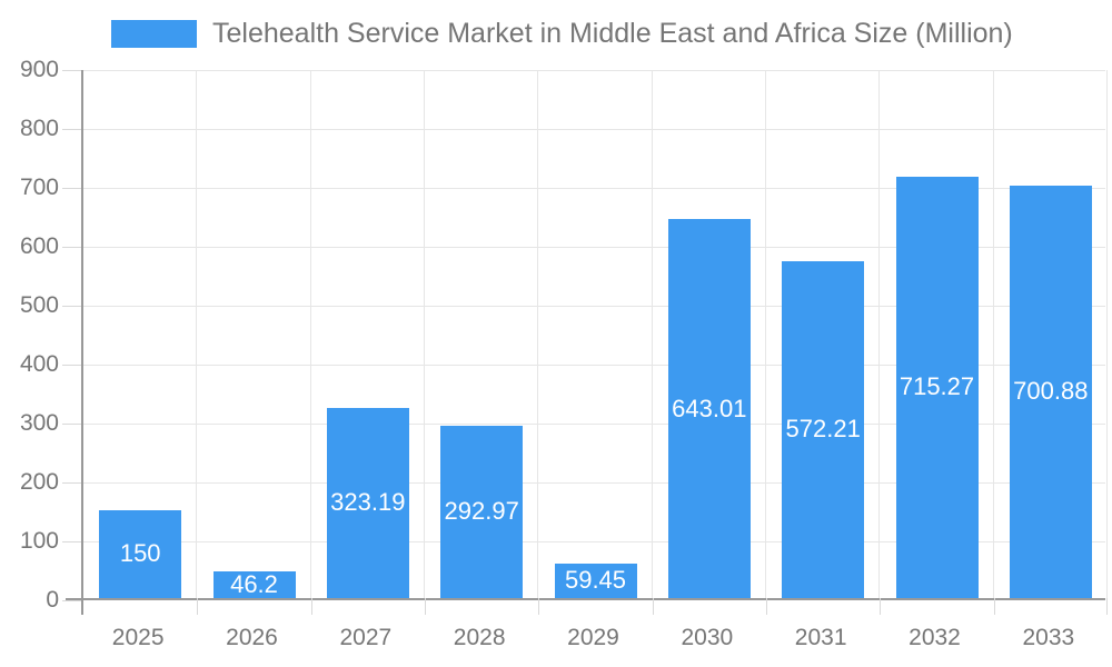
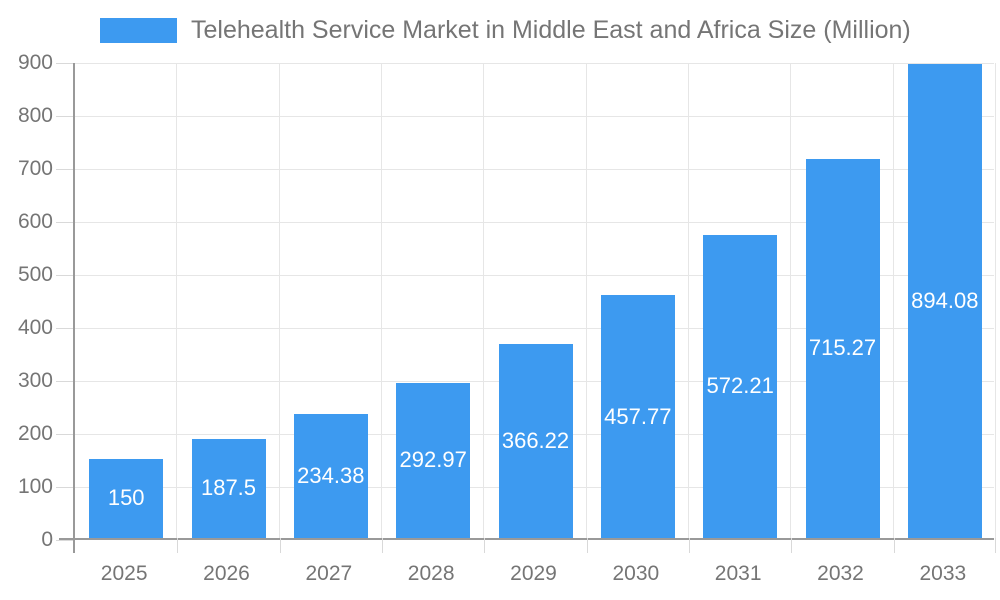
2026: 46.2 -> 187.5
2027: 323.19 -> 234.38
2029: 59.45 -> 366.22
2030: 643.01 -> 457.77
2033: 700.88 -> 894.08
